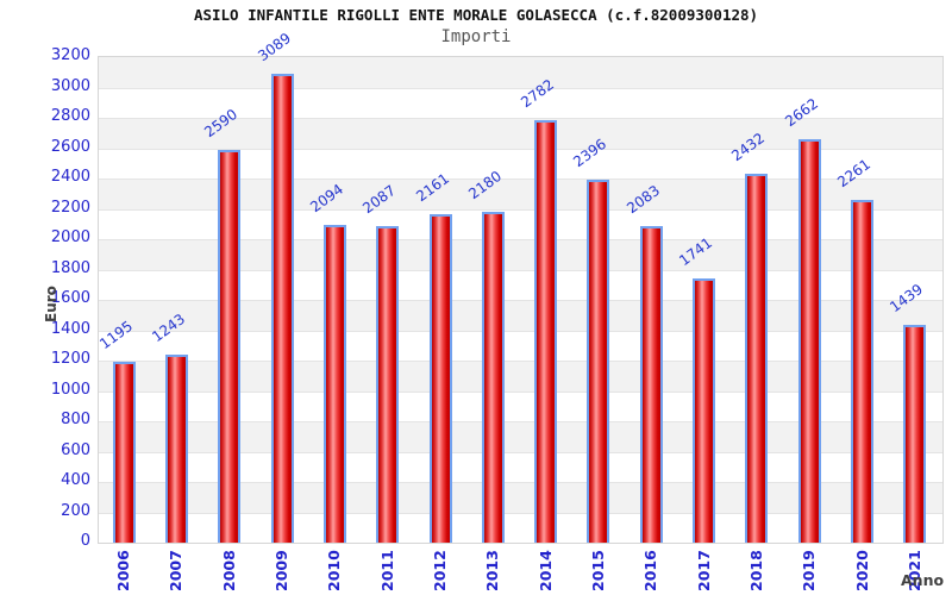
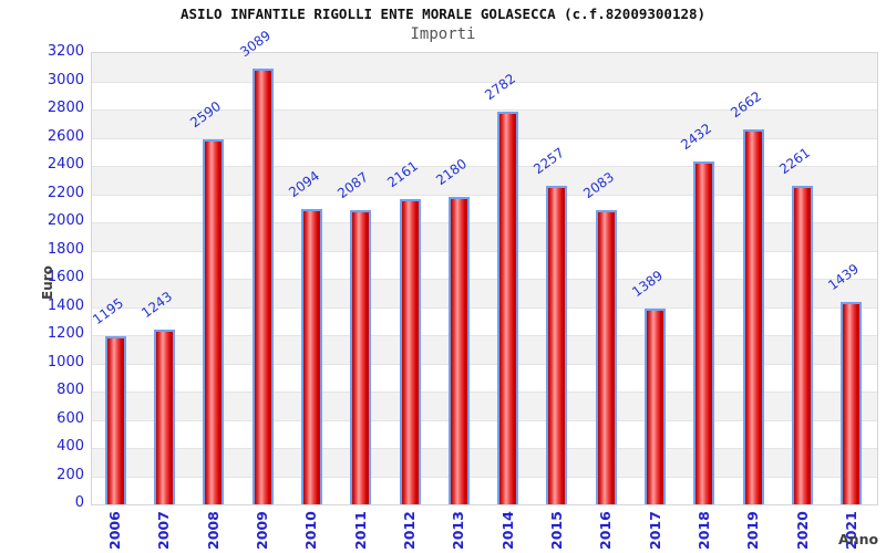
2015: 2396 -> 2257
2017: 1741 -> 1389
